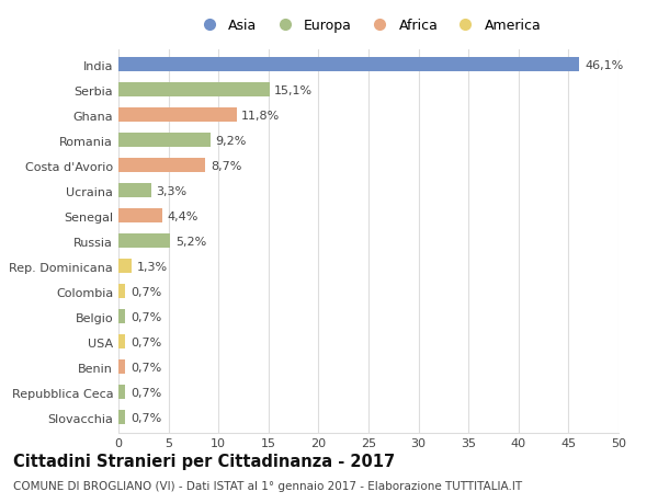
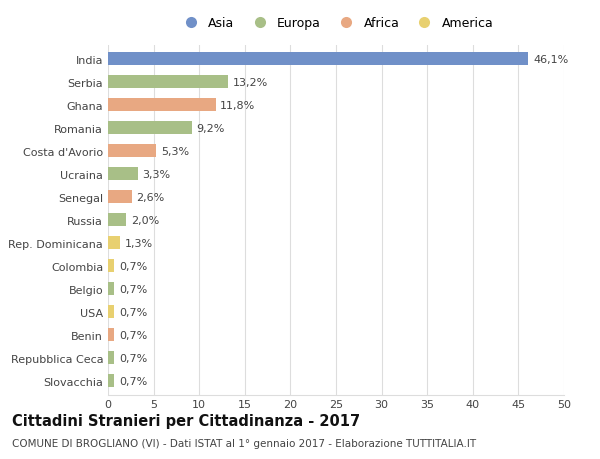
Serbia: 15,1% -> 13,2%
Costa d'Avorio: 8,7% -> 5,3%
Senegal: 4,4% -> 2,6%
Russia: 5,2% -> 2,0%
